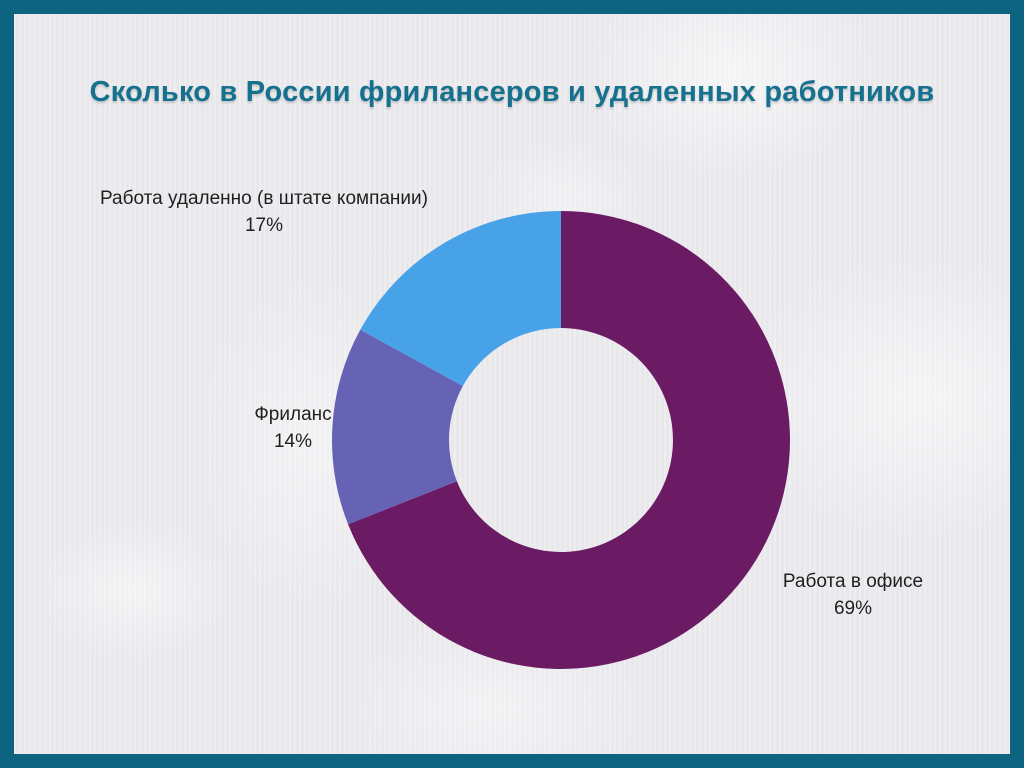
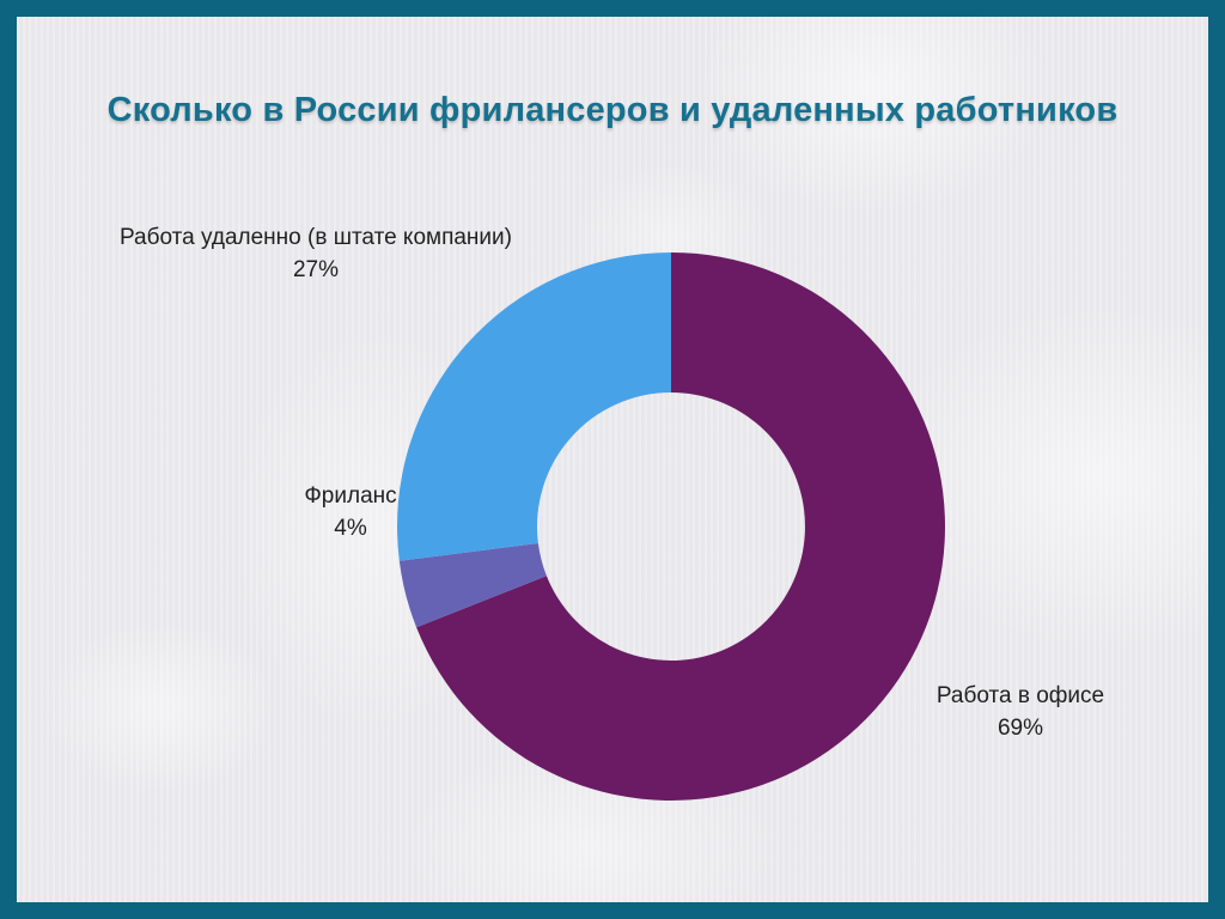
Фриланс: 14% -> 4%
Работа удаленно (в штате компании): 17% -> 27%
